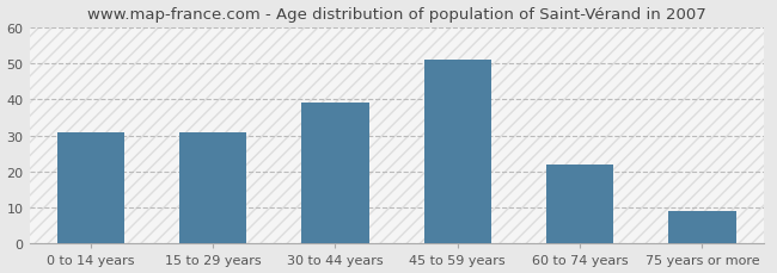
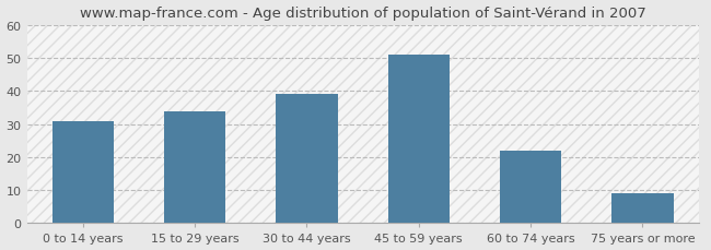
15 to 29 years: 31 -> 34
